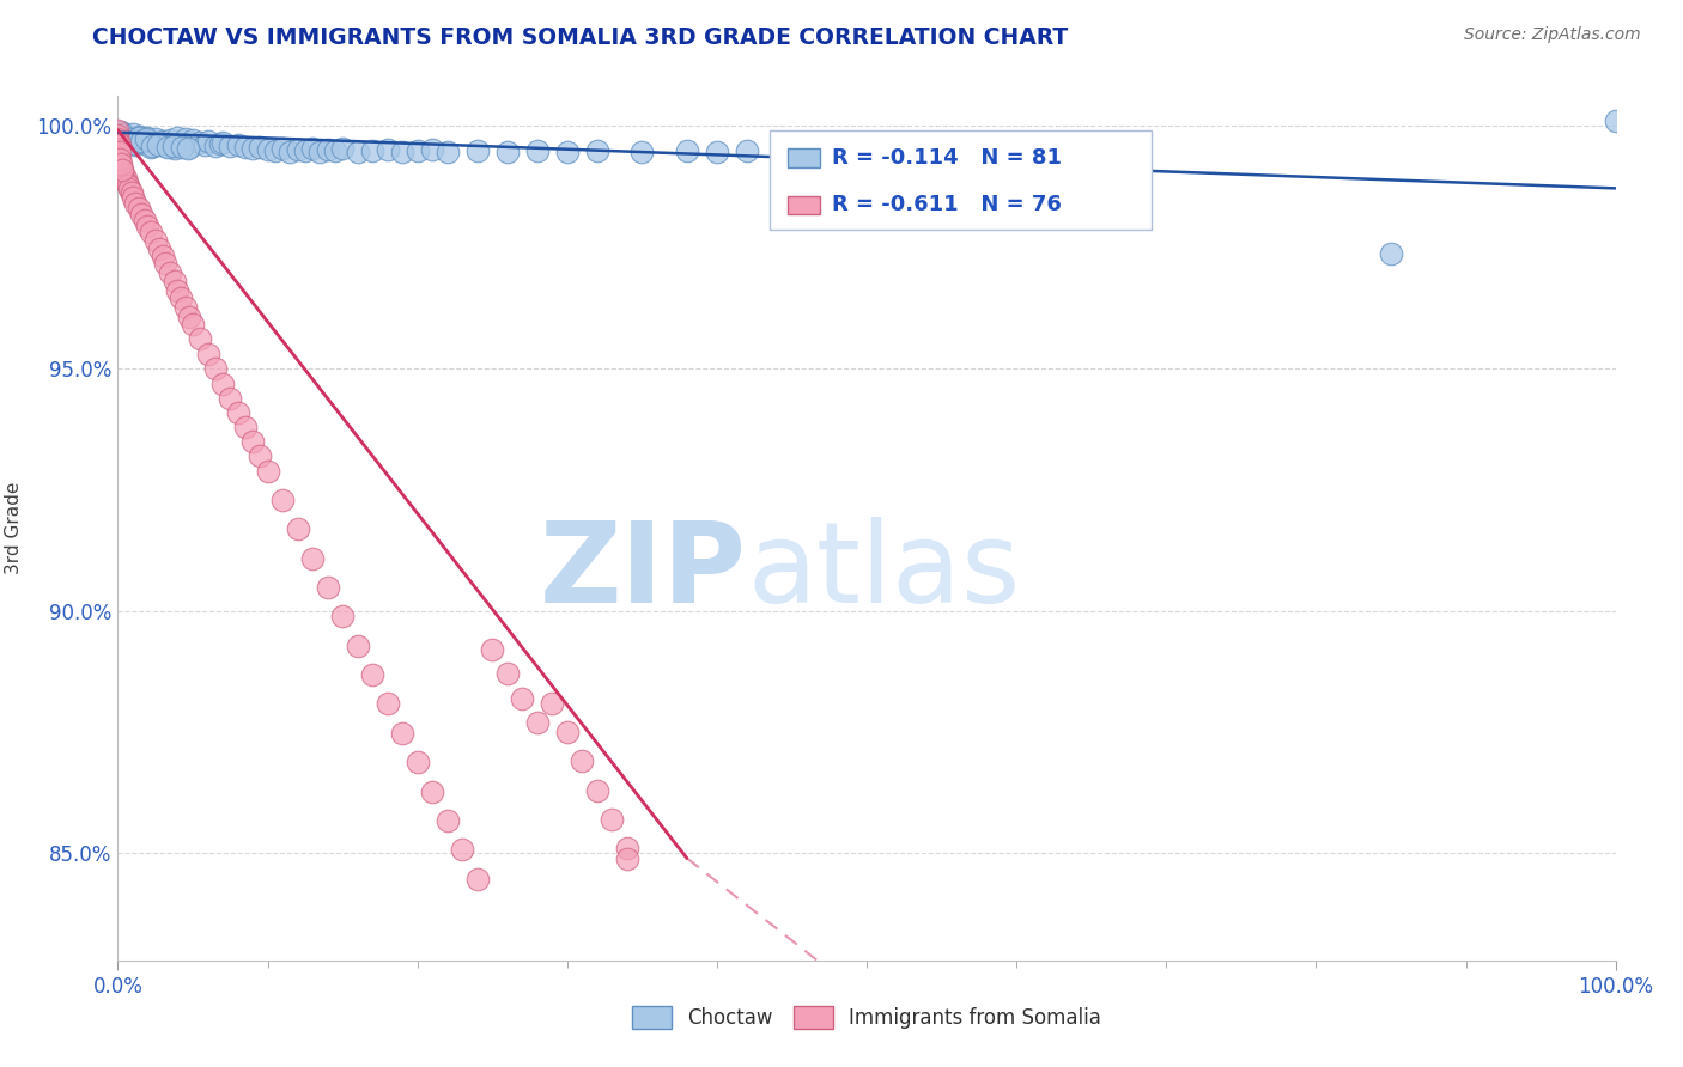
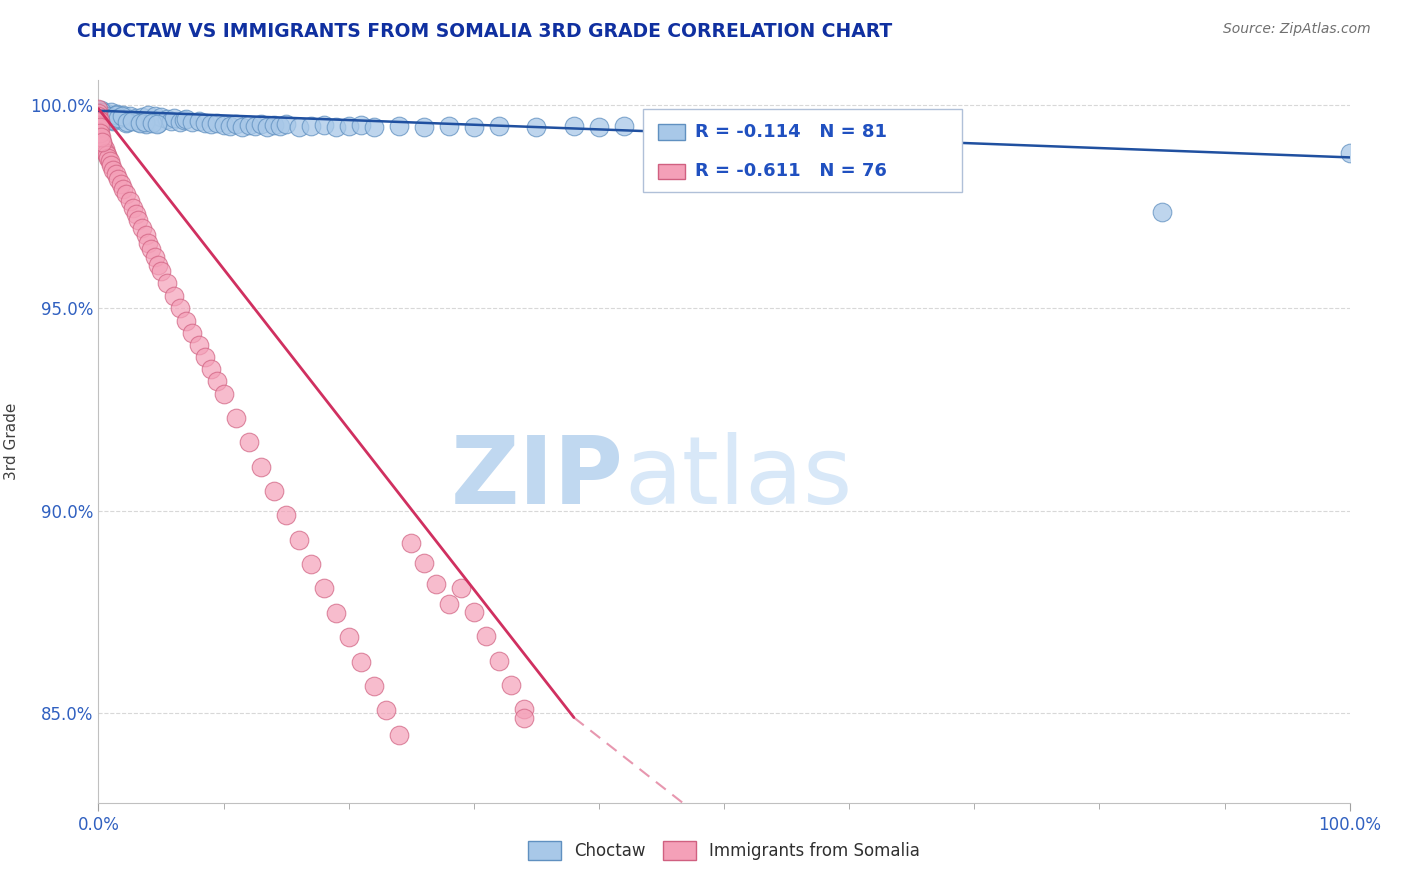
Choctaw/100.0%: 100.08% -> 98.80%
